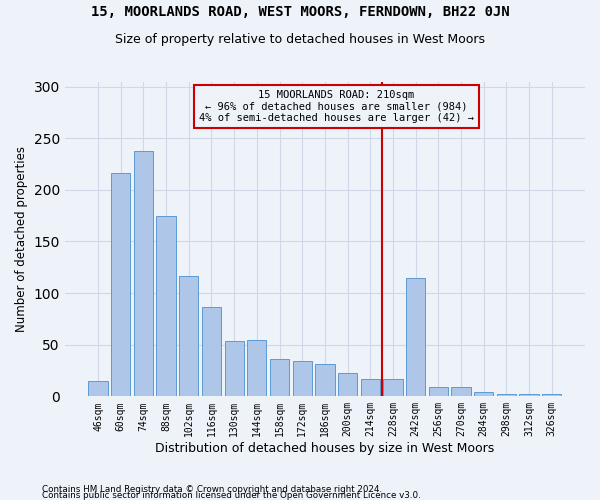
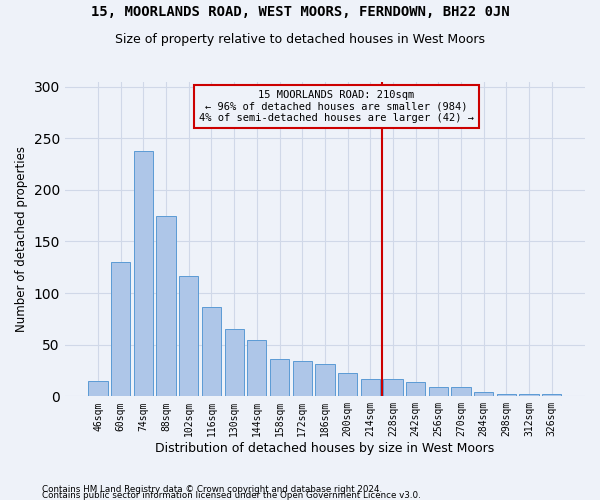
60sqm: 216 -> 130
130sqm: 54 -> 65
242sqm: 115 -> 14
